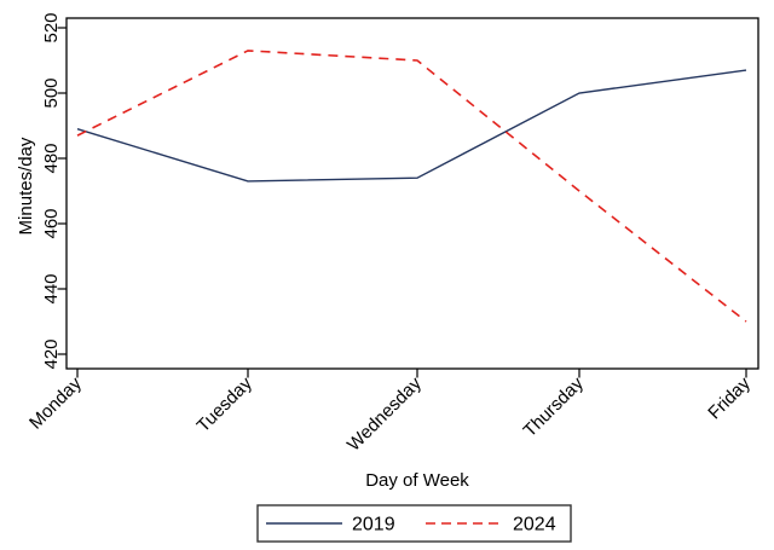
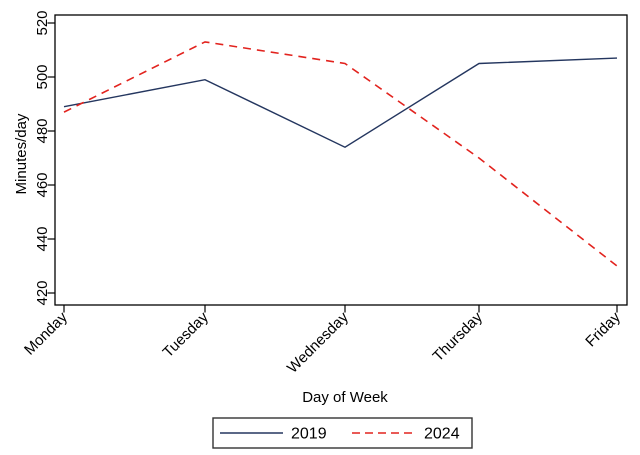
2019/Tuesday: 473 -> 499
2024/Wednesday: 510 -> 505
2019/Thursday: 500 -> 505
